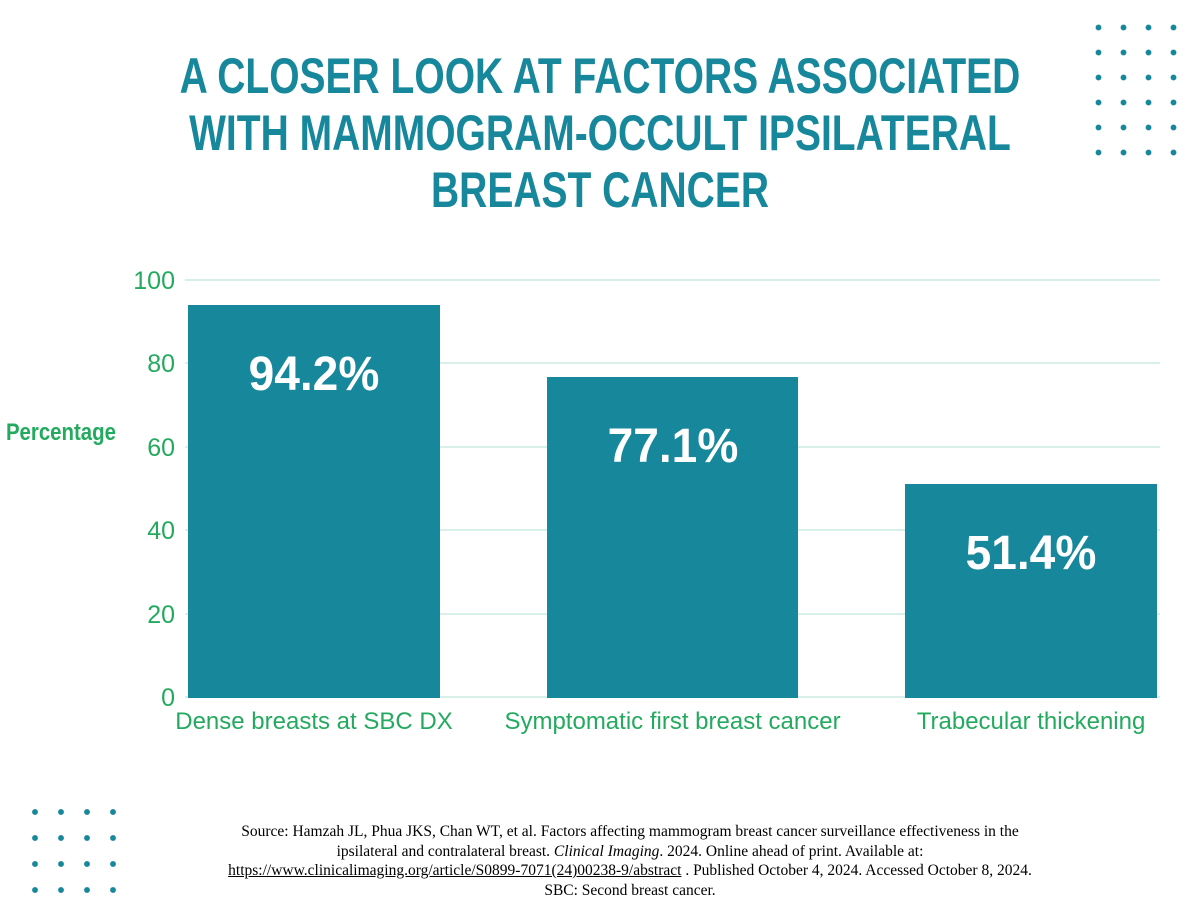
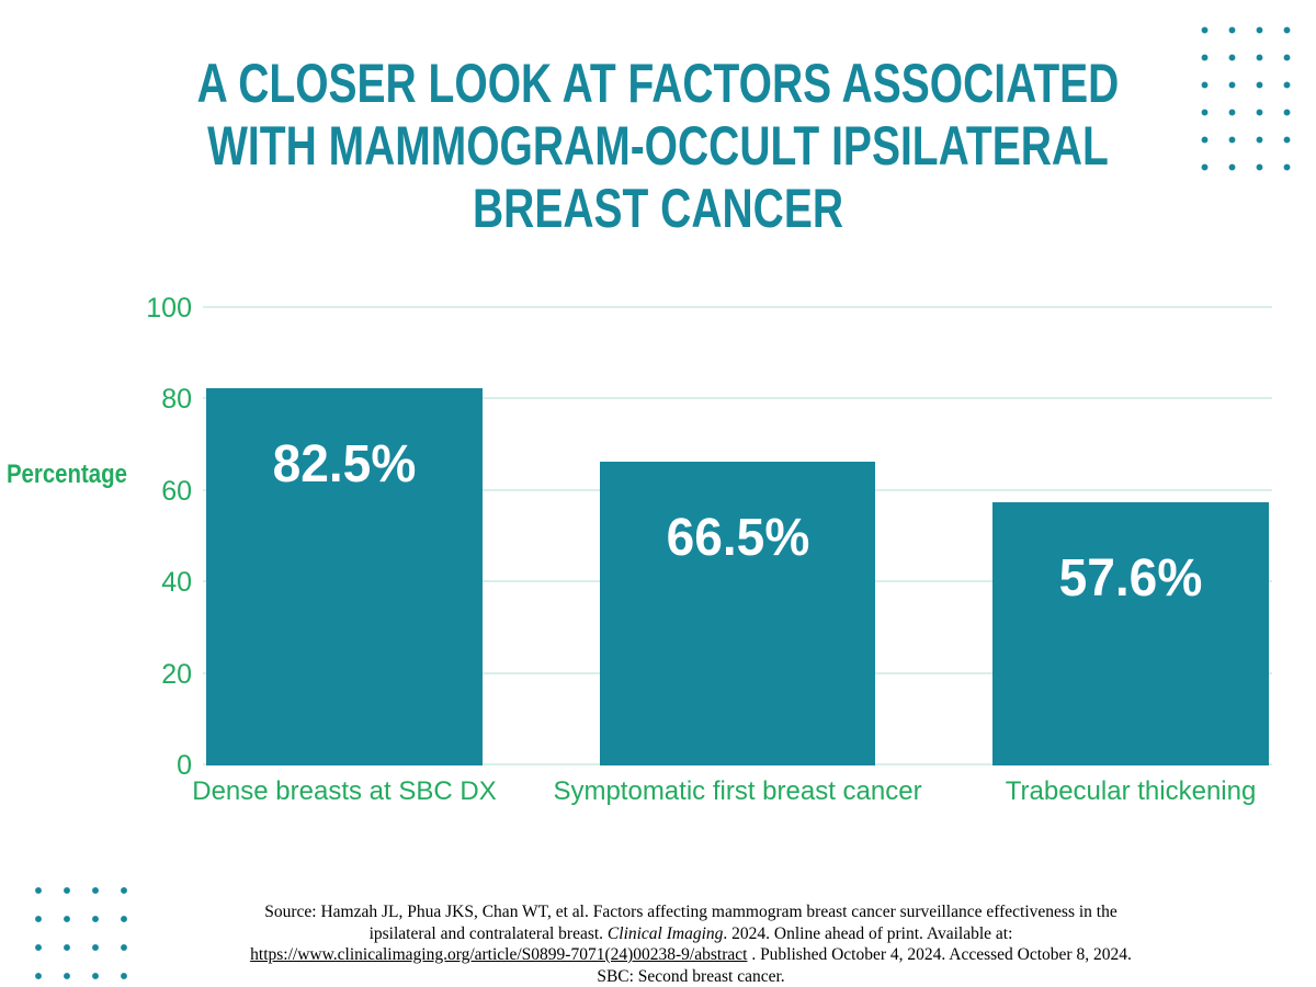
Dense breasts at SBC DX: 94.2% -> 82.5%
Symptomatic first breast cancer: 77.1% -> 66.5%
Trabecular thickening: 51.4% -> 57.6%
